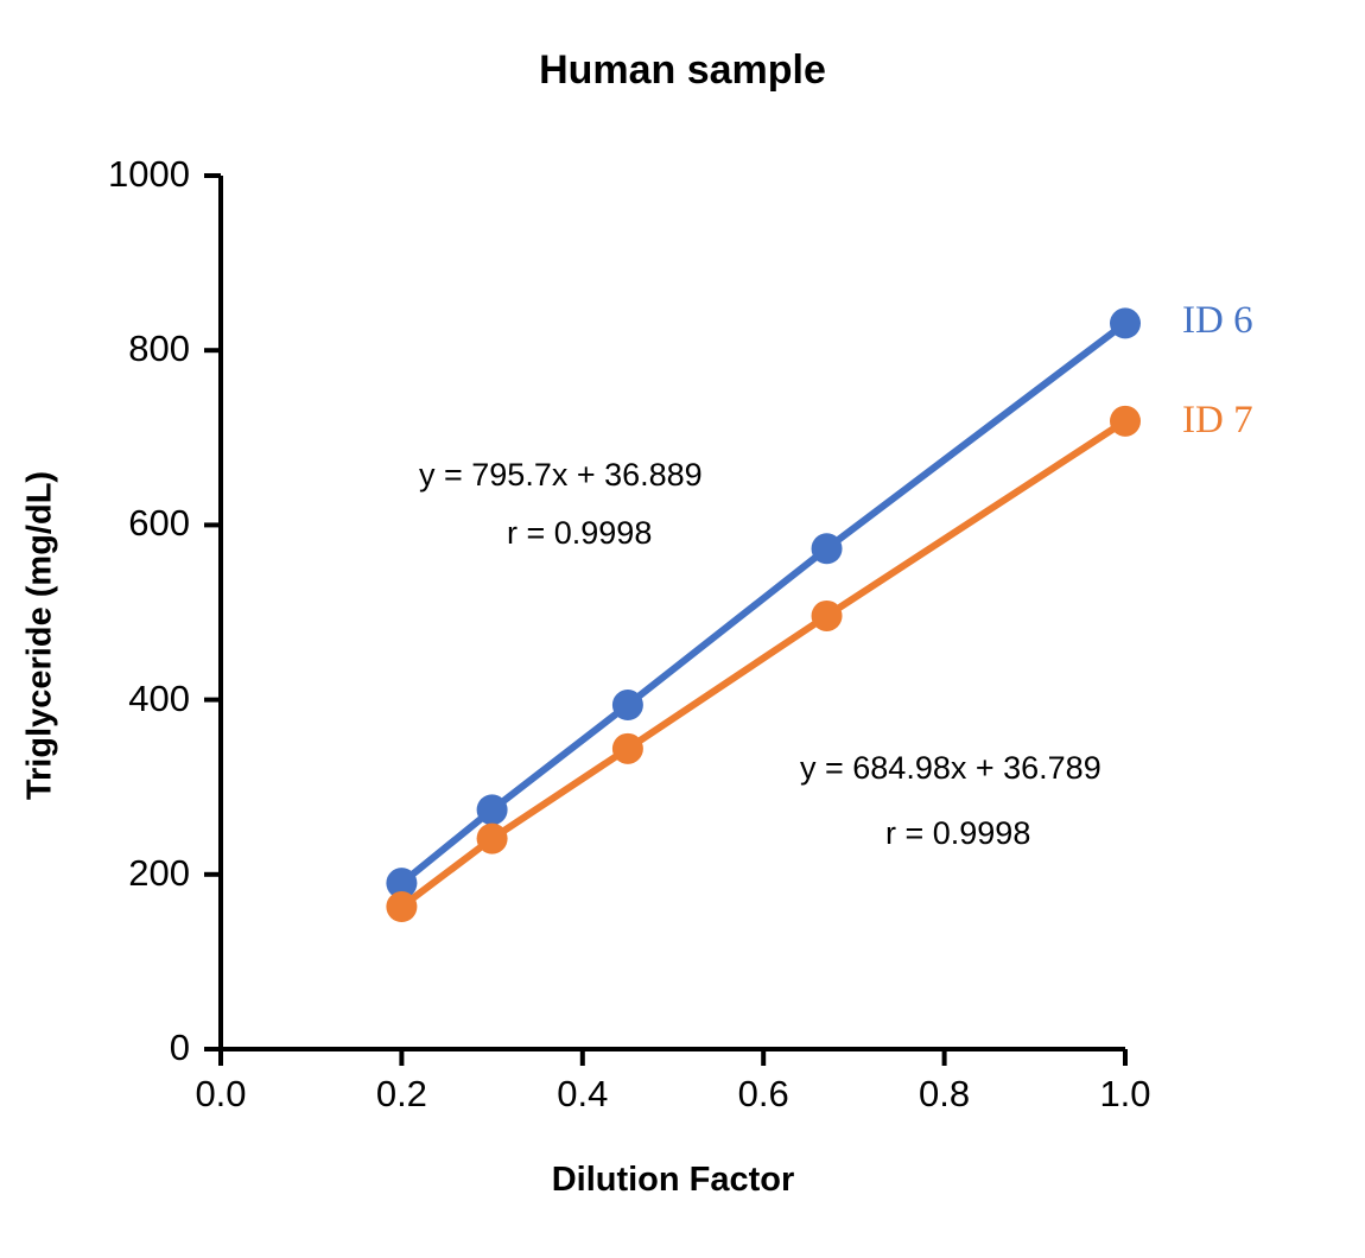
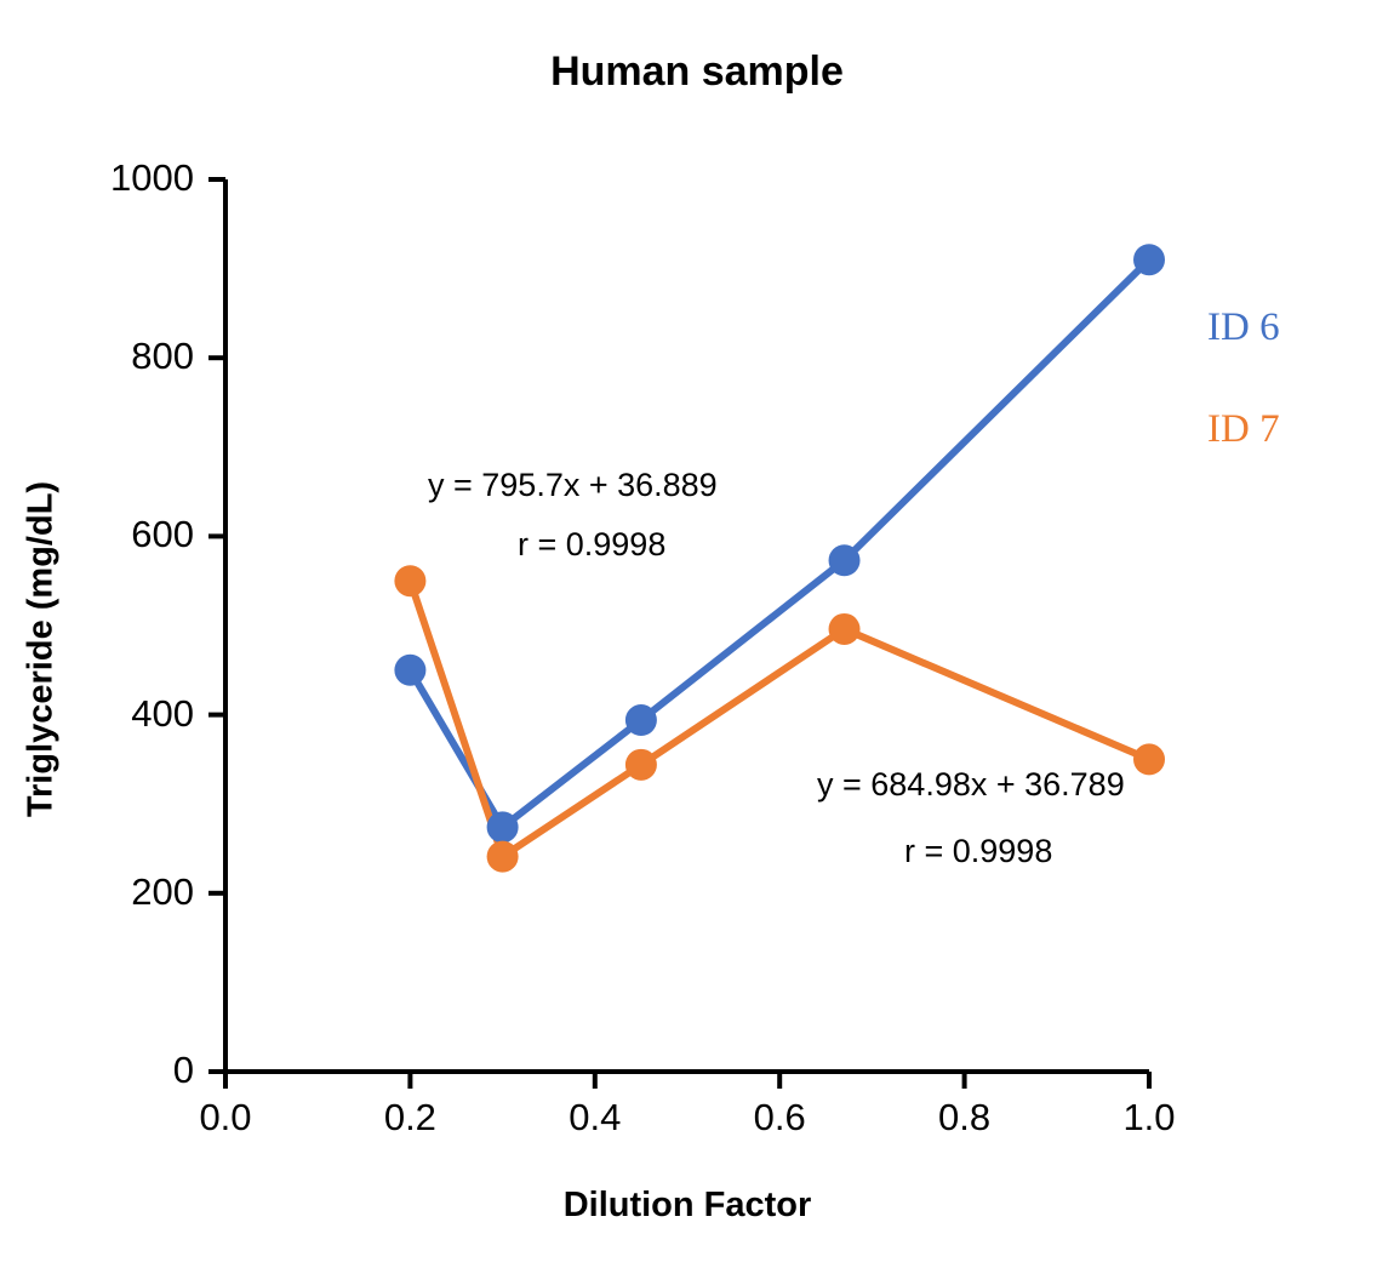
ID 6/0.2: 190 -> 450
ID 7/0.2: 160 -> 550
ID 6/1.0: 830 -> 910
ID 7/1.0: 720 -> 350
